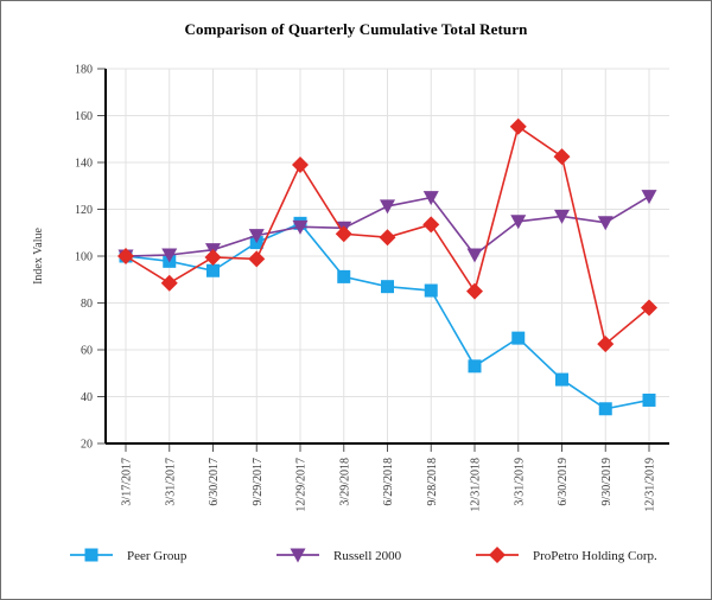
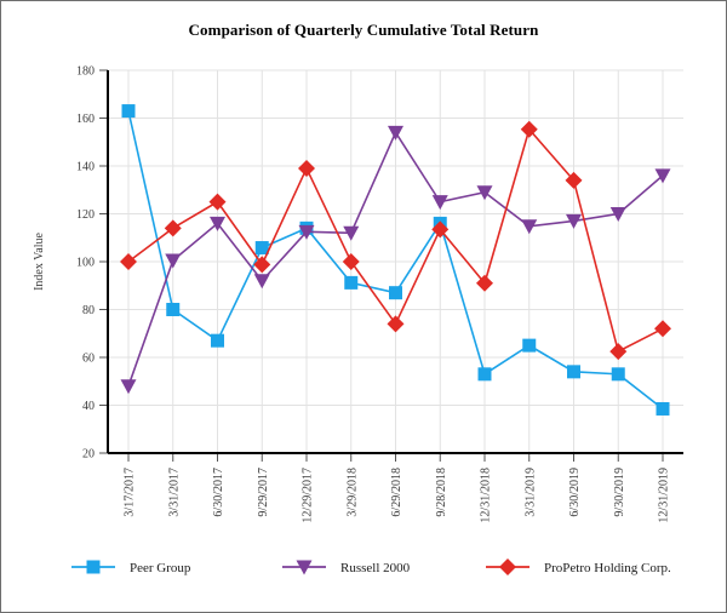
Peer Group/3/17/2017: 100 -> 163
Russell 2000/3/17/2017: 100 -> 48
Peer Group/3/31/2017: 98 -> 80
ProPetro Holding Corp./3/31/2017: 88 -> 114
Peer Group/6/30/2017: 94 -> 67
Russell 2000/6/30/2017: 103 -> 116
ProPetro Holding Corp./6/30/2017: 100 -> 125
Russell 2000/9/29/2017: 109 -> 92
ProPetro Holding Corp./3/29/2018: 110 -> 100
Russell 2000/6/29/2018: 121 -> 154
ProPetro Holding Corp./6/29/2018: 108 -> 74
Peer Group/9/28/2018: 85 -> 116
Russell 2000/12/31/2018: 100 -> 129
ProPetro Holding Corp./12/31/2018: 85 -> 91
Peer Group/6/30/2019: 47 -> 54
ProPetro Holding Corp./6/30/2019: 142 -> 134
Peer Group/9/30/2019: 35 -> 53
Russell 2000/9/30/2019: 114 -> 120
Russell 2000/12/31/2019: 126 -> 136
ProPetro Holding Corp./12/31/2019: 78 -> 72
